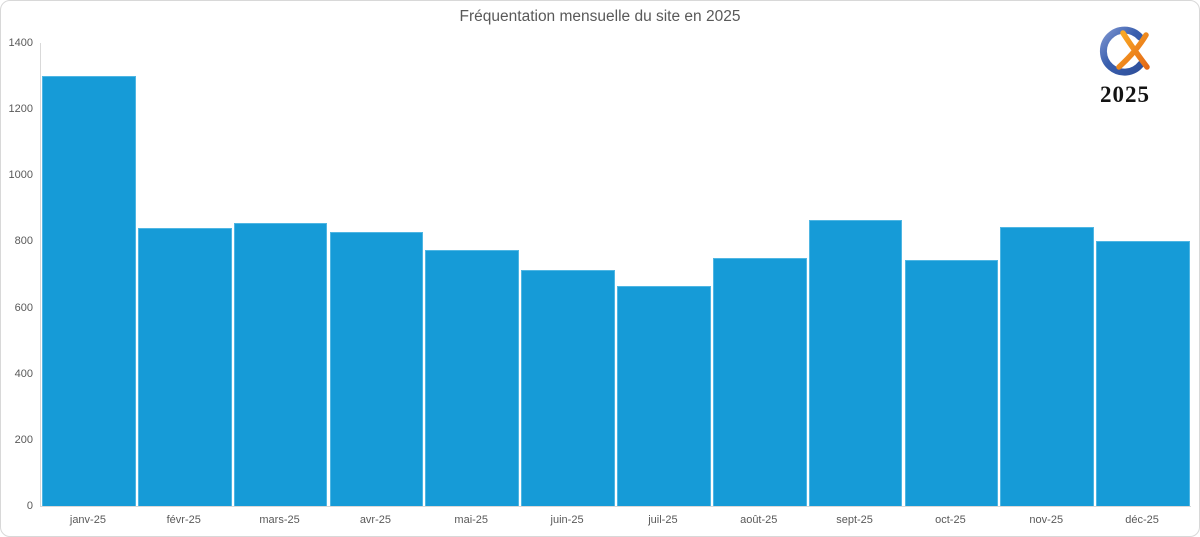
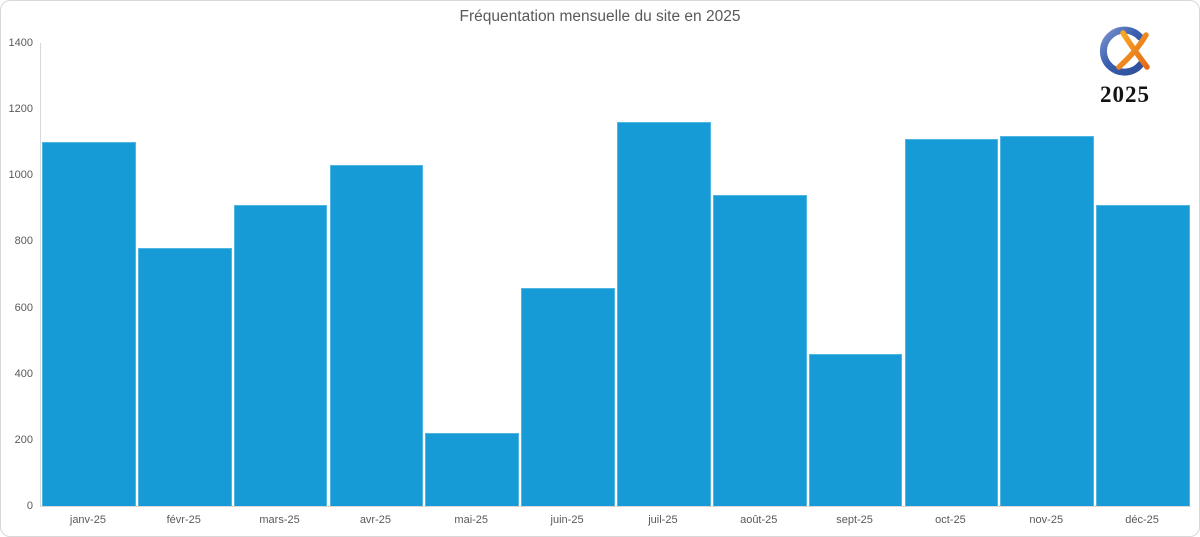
janv-25: 1300 -> 1100
févr-25: 840 -> 780
mars-25: 860 -> 910
avr-25: 830 -> 1030
mai-25: 780 -> 220
juin-25: 720 -> 660
juil-25: 660 -> 1160
août-25: 750 -> 940
sept-25: 860 -> 460
oct-25: 740 -> 1110
nov-25: 840 -> 1120
déc-25: 800 -> 910
